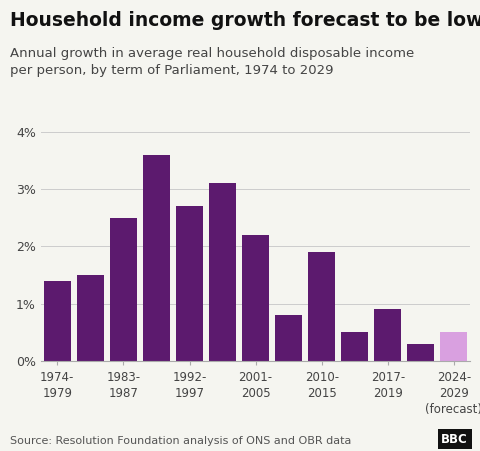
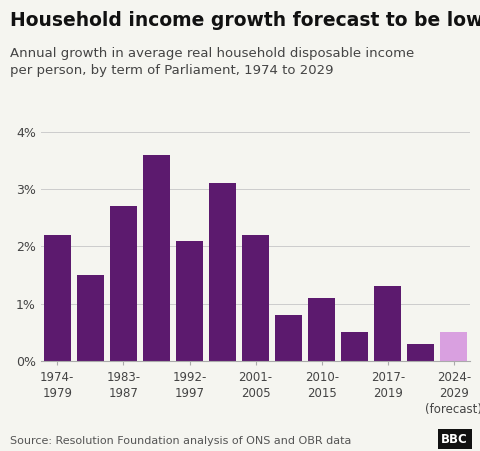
1974- 1979: 1.4% -> 2.2%
1983- 1987: 2.5% -> 2.7%
1992- 1997: 2.7% -> 2.1%
2010- 2015: 1.9% -> 1.1%
2017- 2019: 0.9% -> 1.3%
